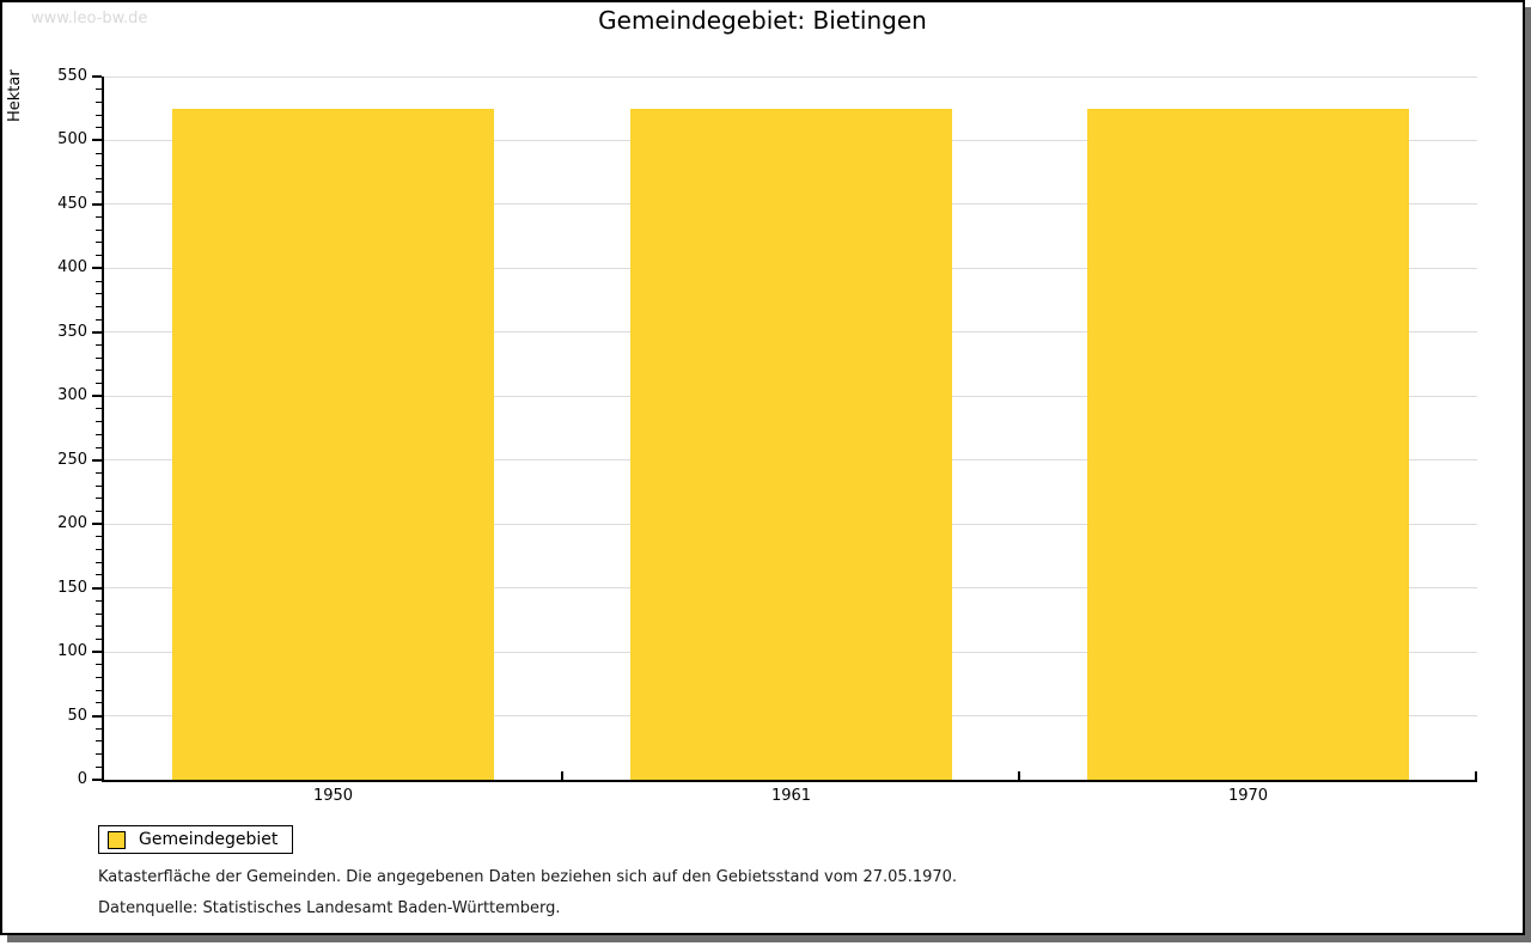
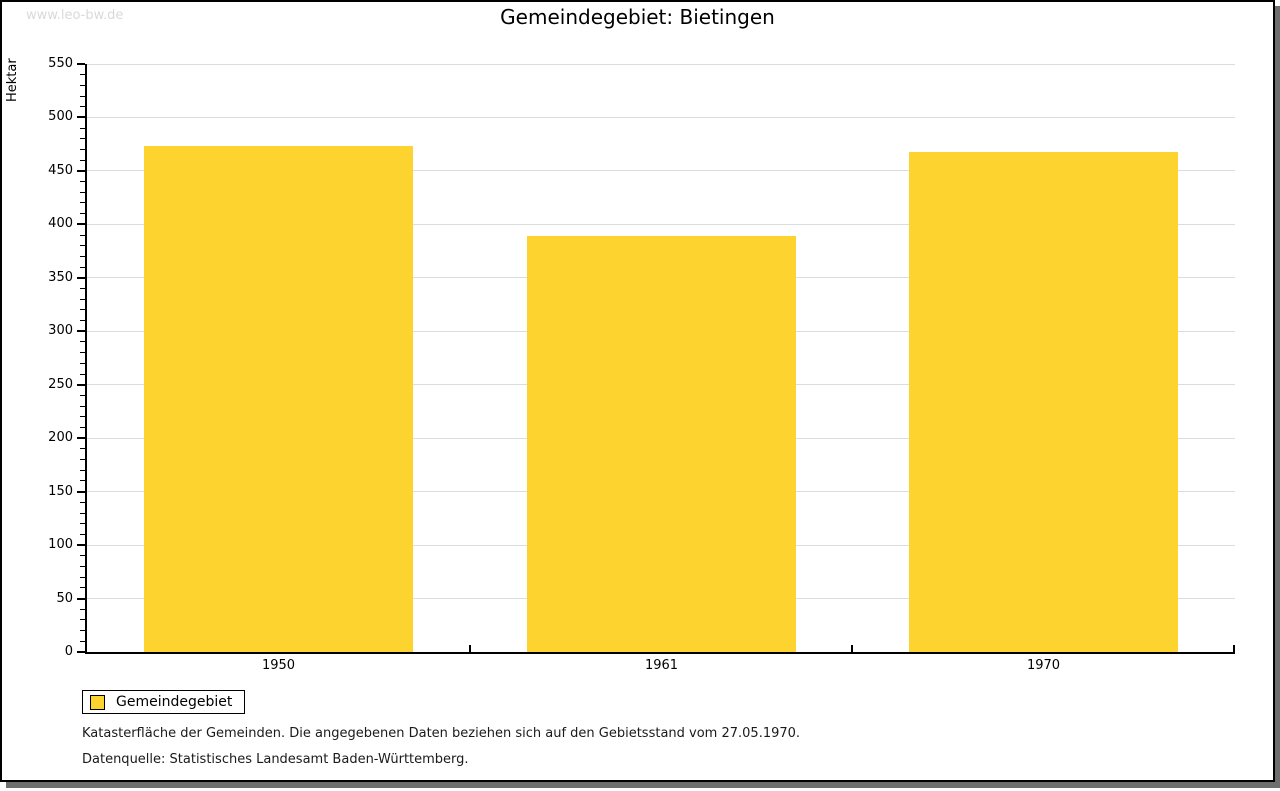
1950: 525 -> 473
1961: 525 -> 389
1970: 525 -> 468
